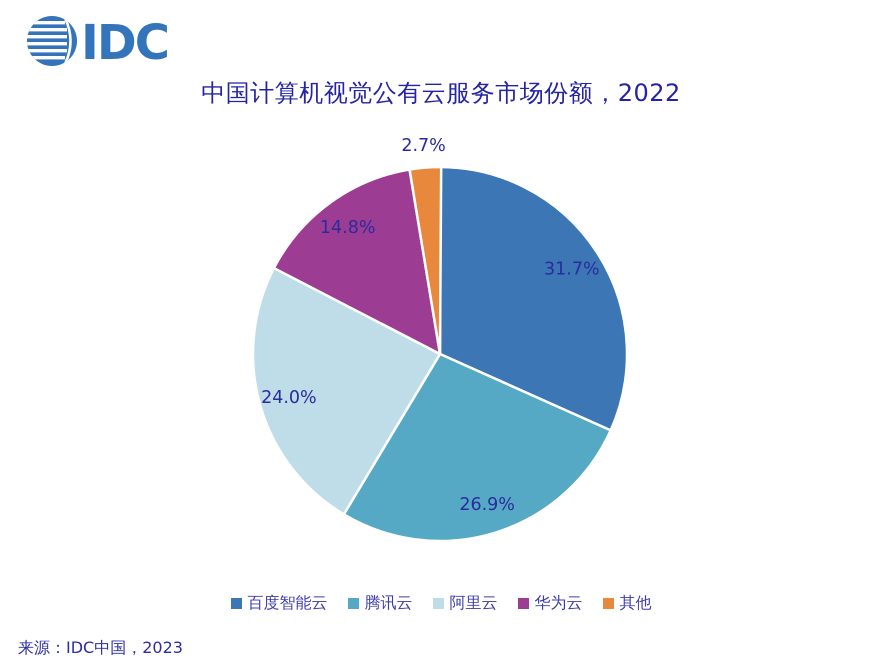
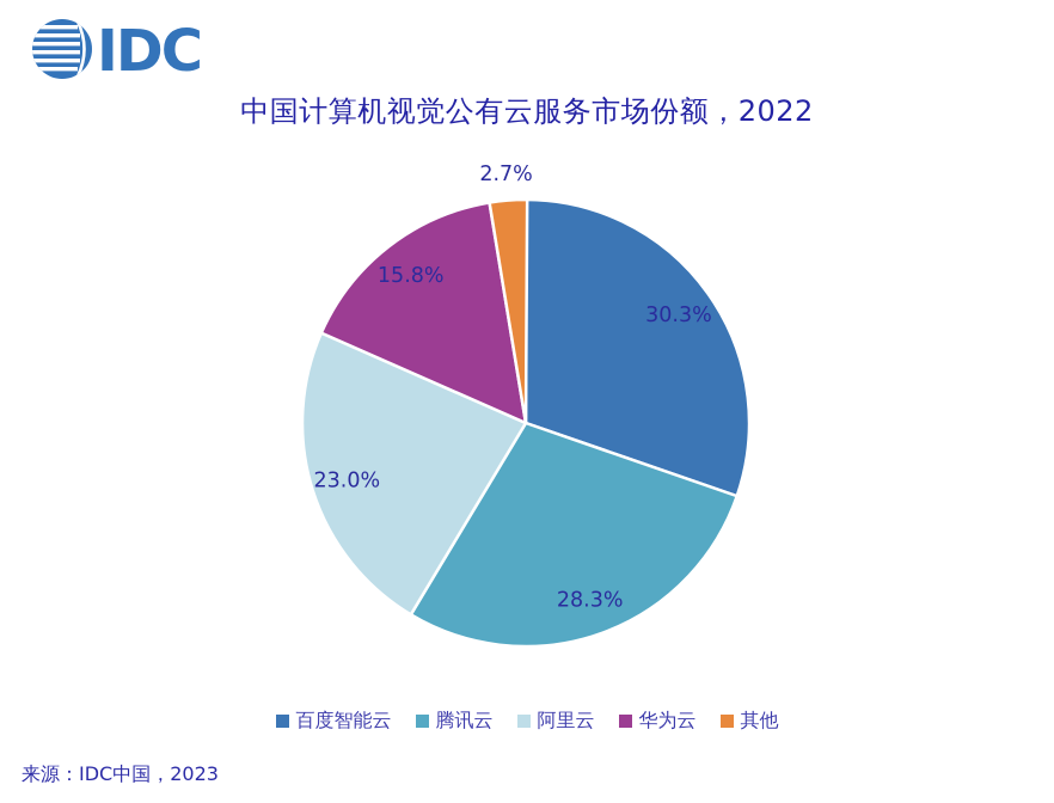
百度智能云: 31.7% -> 30.3%
腾讯云: 26.9% -> 28.3%
阿里云: 24.0% -> 23.0%
华为云: 14.8% -> 15.8%
